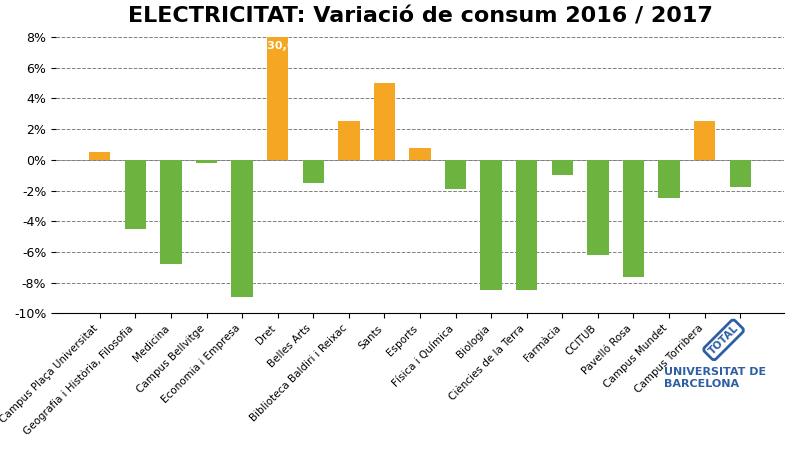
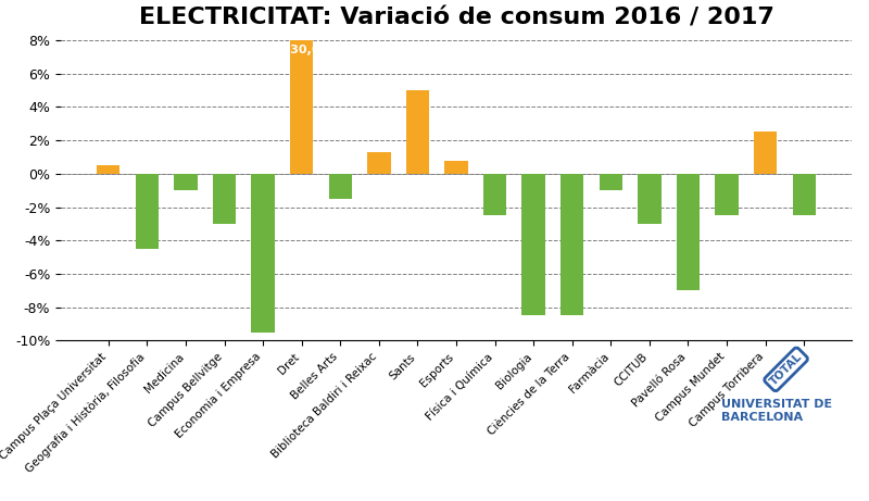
Medicina: -6.8% -> -1.0%
Campus Bellvitge: -0.2% -> -3.0%
Economia i Empresa: -8.9% -> -9.5%
Biblioteca Baldiri i Reixac: 2.5% -> 1.3%
Física i Química: -1.9% -> -2.5%
CCITUB: -6.2% -> -3.0%
Pavelló Rosa: -7.6% -> -7.0%
TOTAL: -1.8% -> -2.5%
